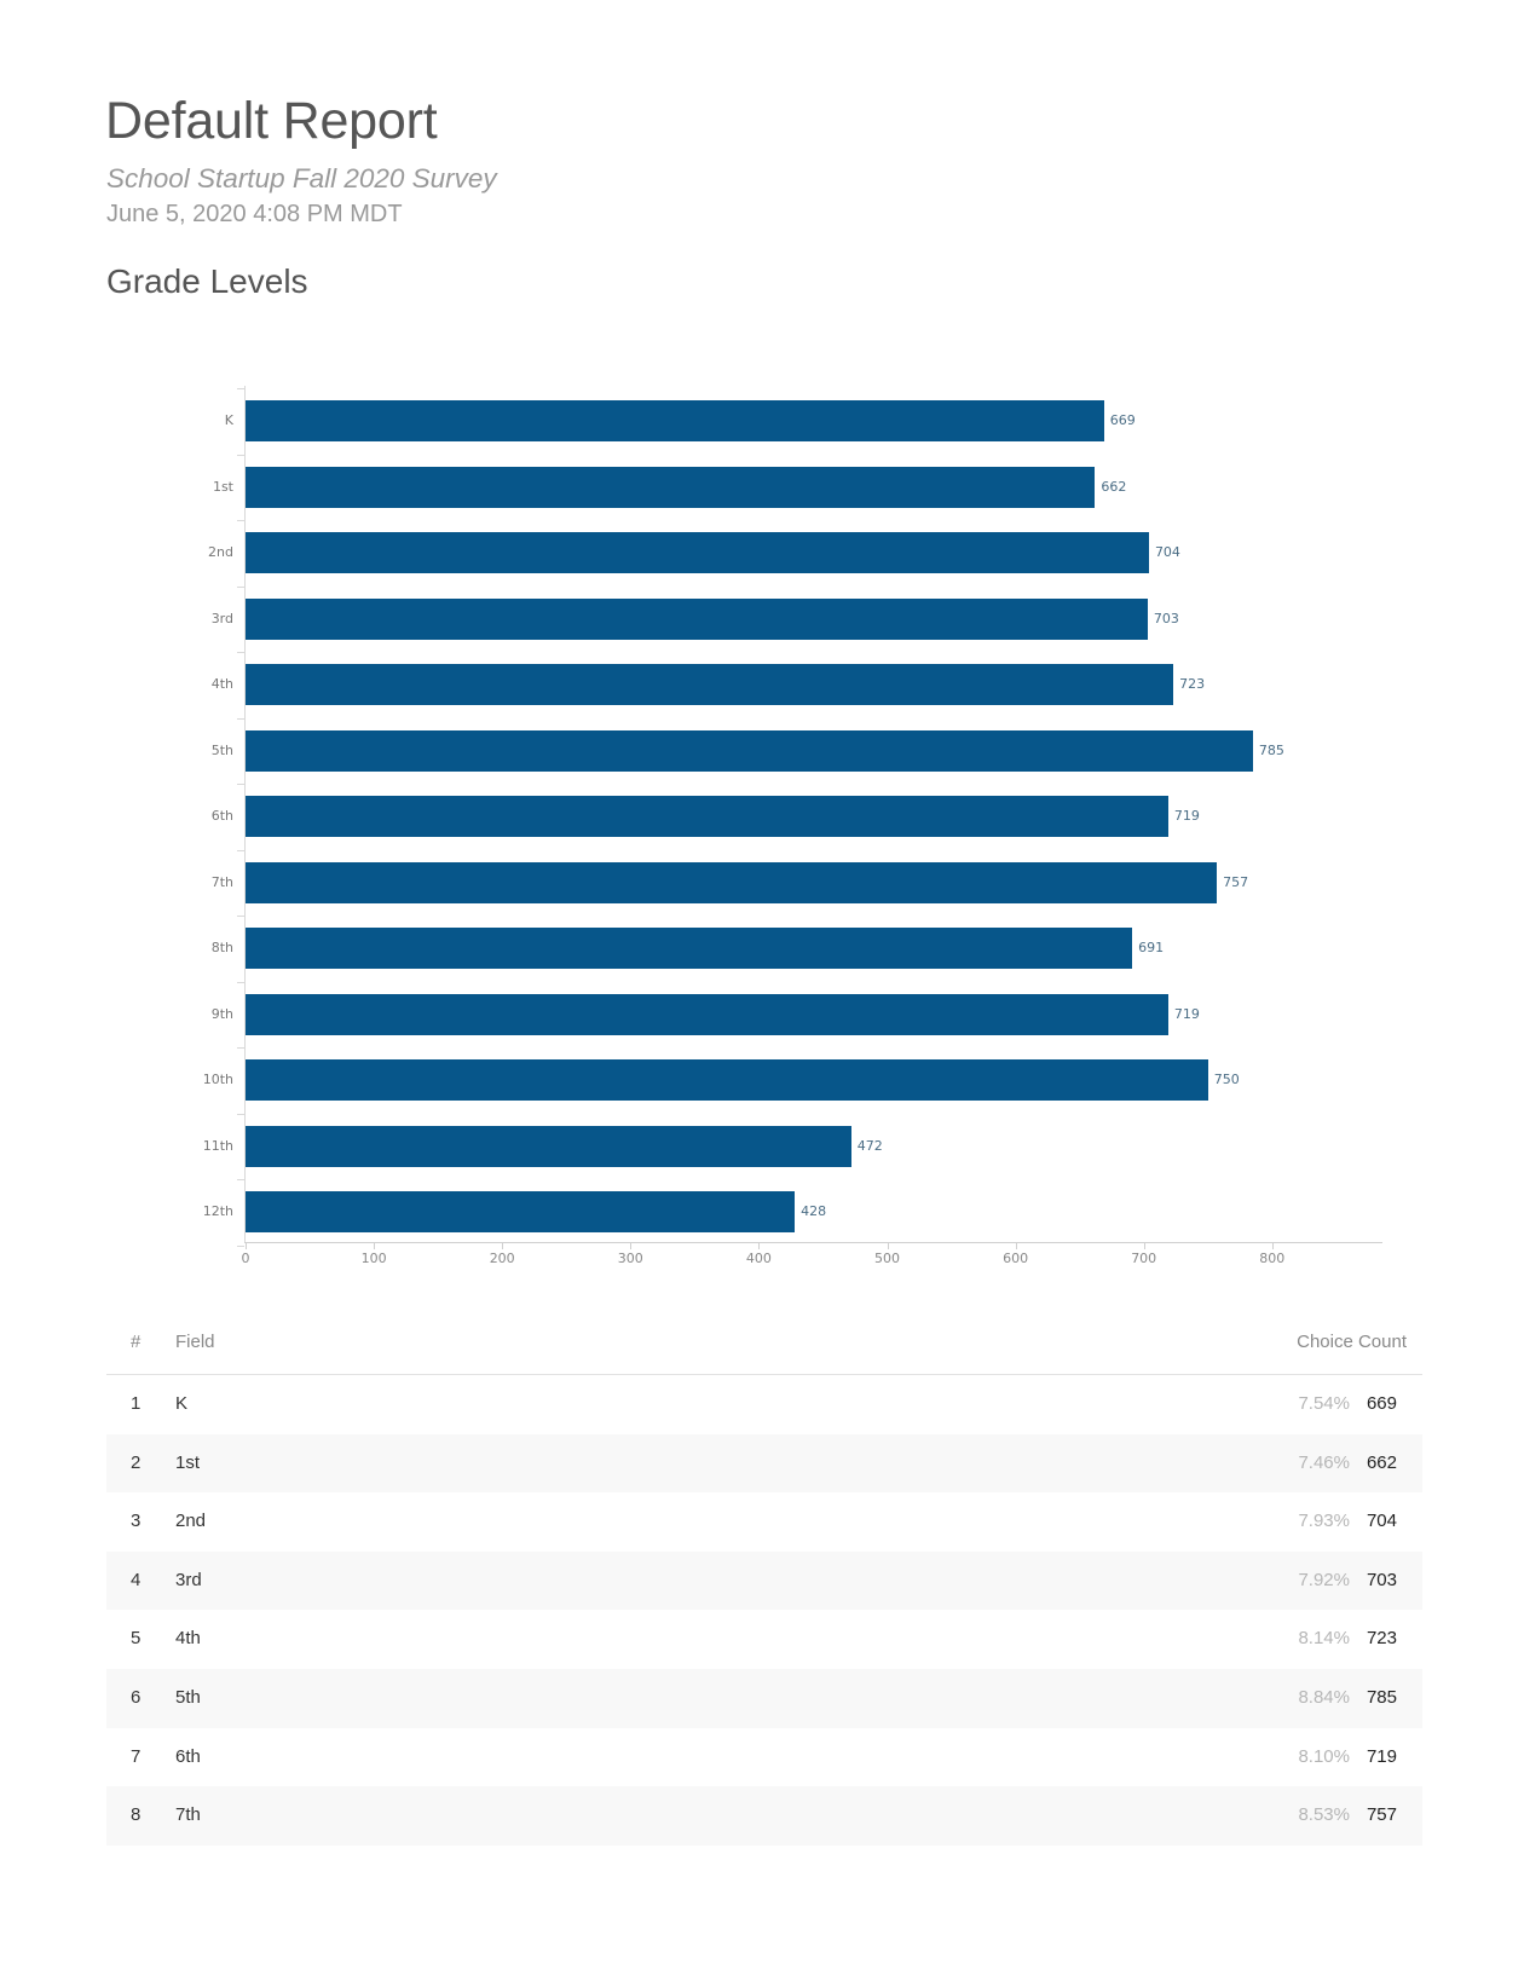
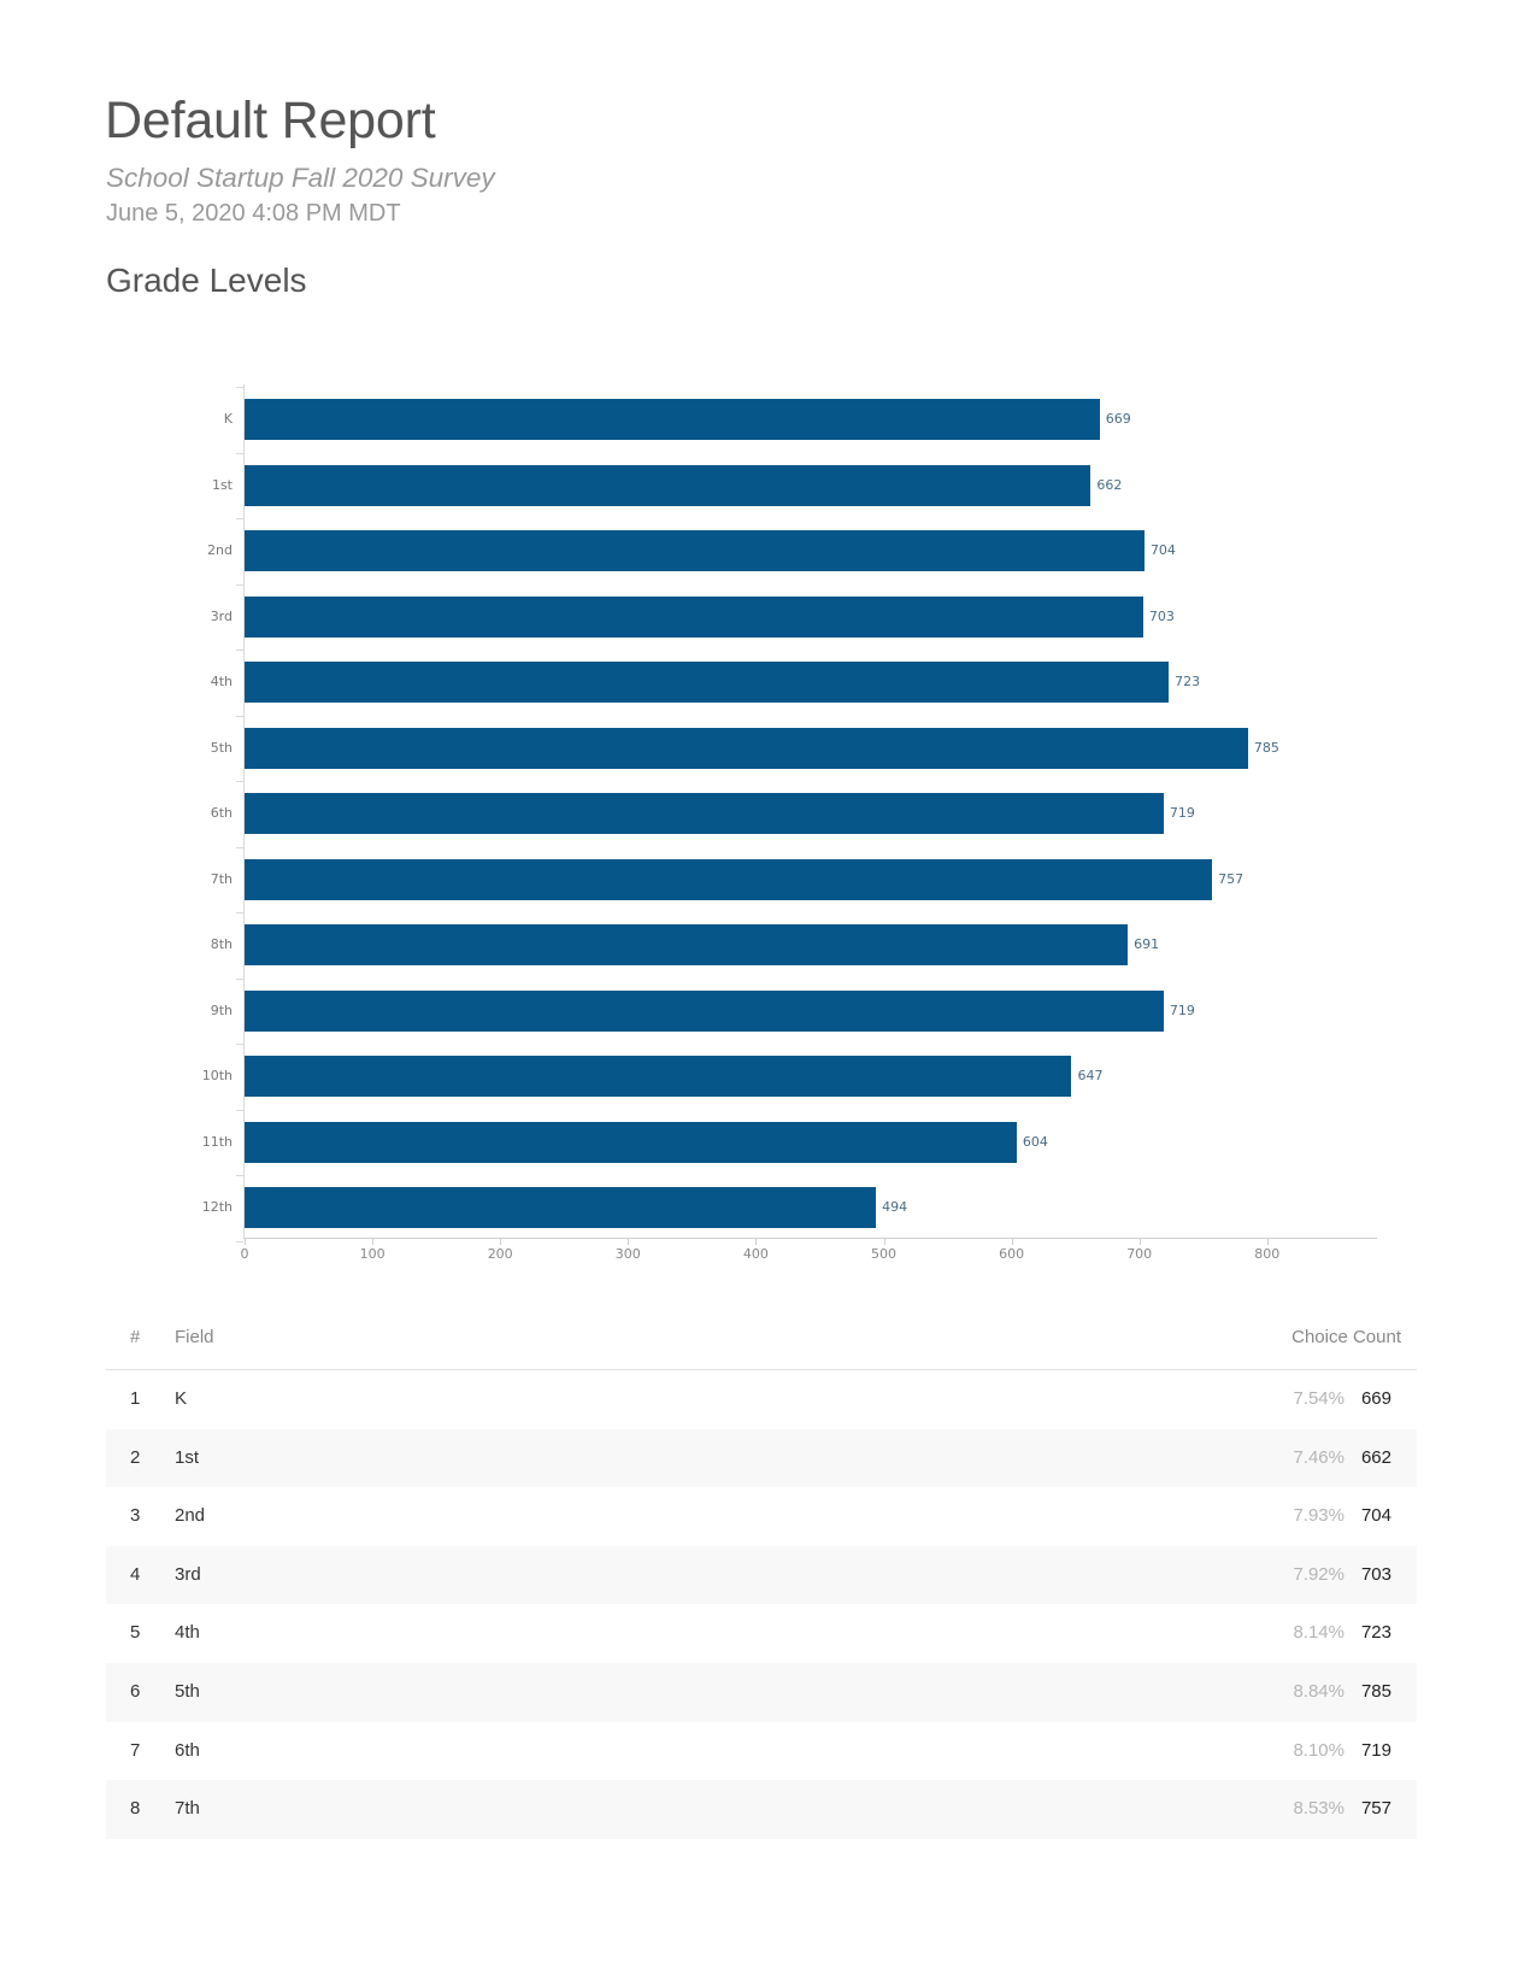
10th: 750 -> 647
11th: 472 -> 604
12th: 428 -> 494
